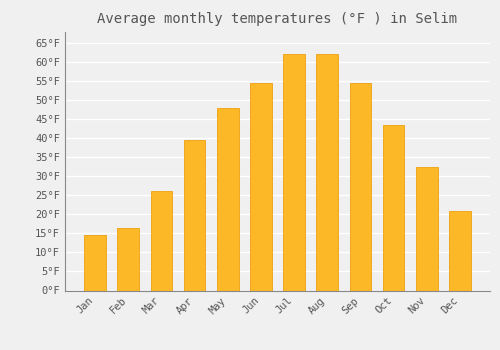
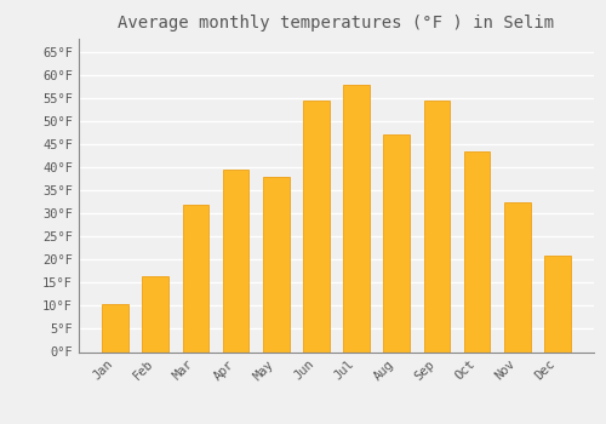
Jan: 14.5°F -> 10.5°F
Mar: 26.0°F -> 32.0°F
May: 48.0°F -> 38.0°F
Jul: 62.0°F -> 58.0°F
Aug: 62.0°F -> 47.0°F
